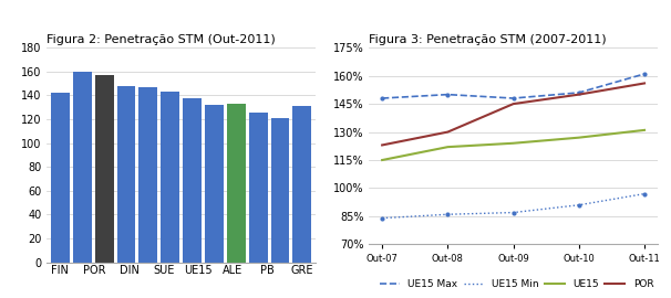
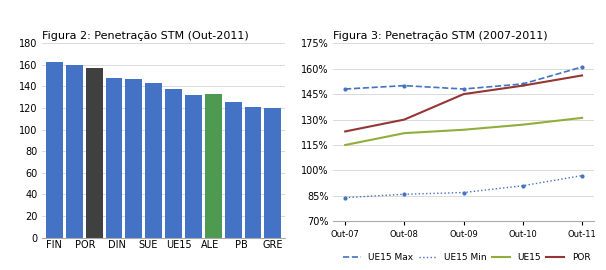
Figura 2: Penetração STM (Out-2011)/FIN: 142 -> 163
Figura 2: Penetração STM (Out-2011)/GRE: 131 -> 120
